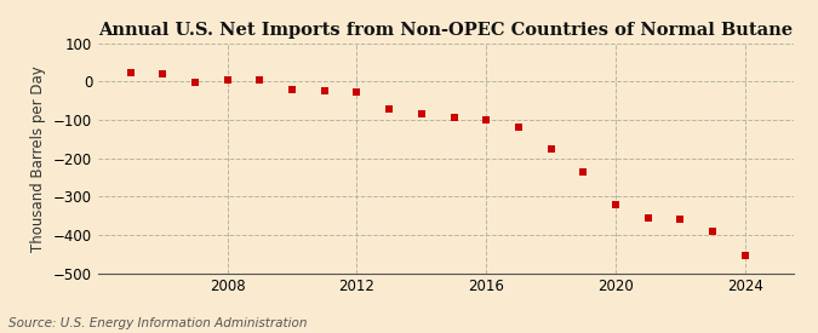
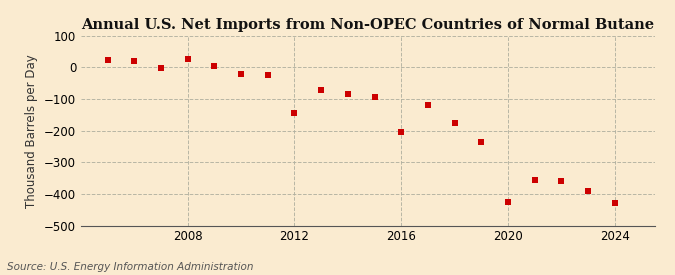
2008: 3 -> 25
2012: -28 -> -145
2016: -100 -> -205
2020: -320 -> -425
2024: -455 -> -430
